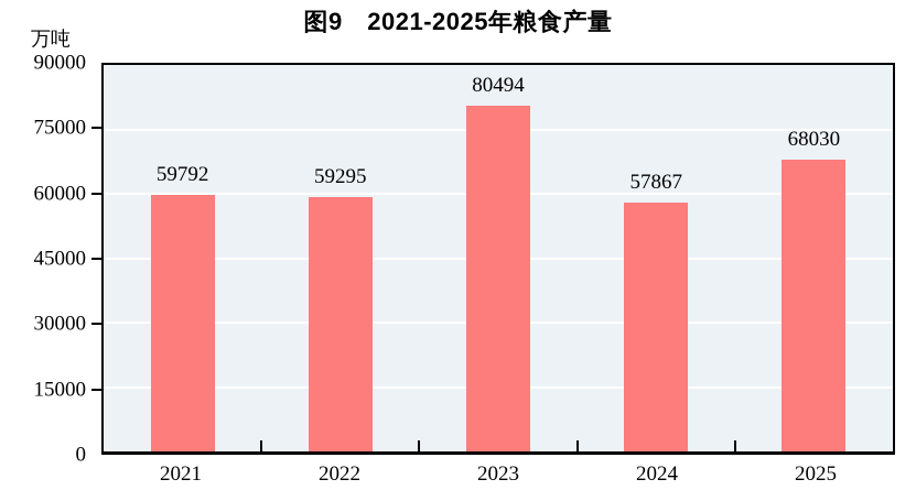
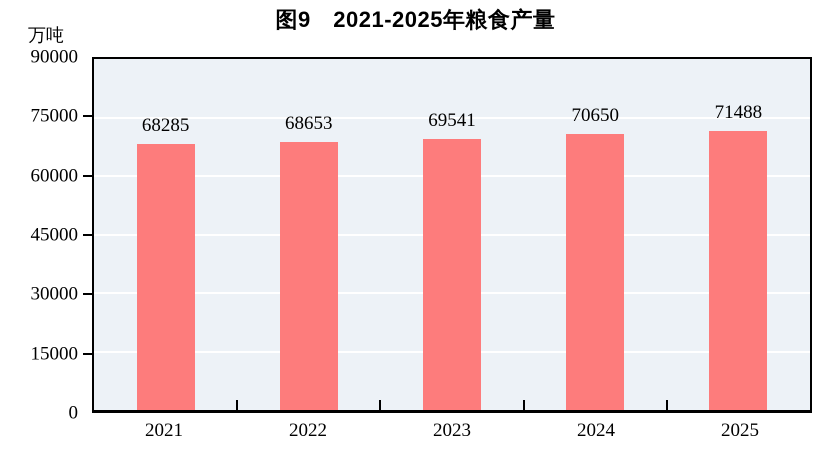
2021: 59792 -> 68285
2022: 59295 -> 68653
2023: 80494 -> 69541
2024: 57867 -> 70650
2025: 68030 -> 71488
